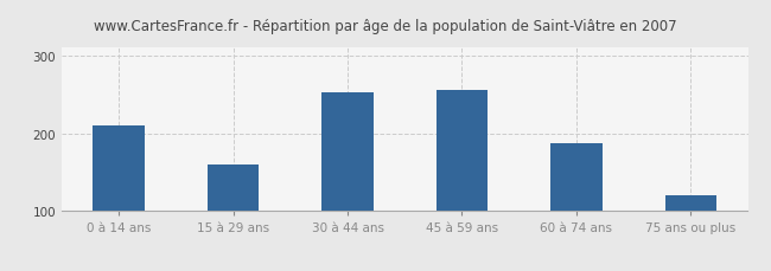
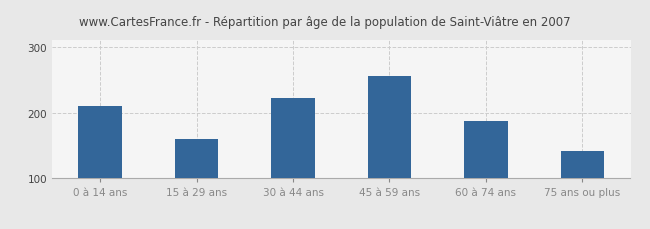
30 à 44 ans: 253 -> 222
75 ans ou plus: 120 -> 142
